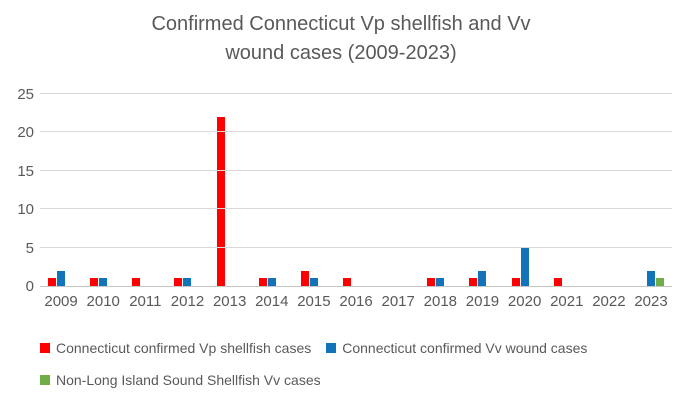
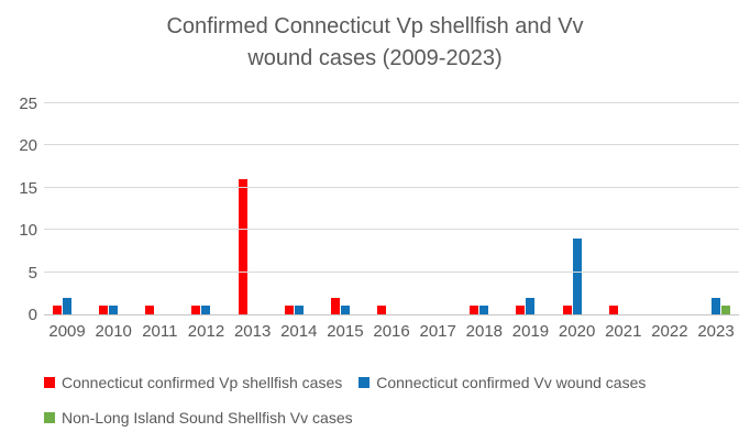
Connecticut confirmed Vp shellfish cases/2013: 22 -> 16
Connecticut confirmed Vv wound cases/2020: 5 -> 9
